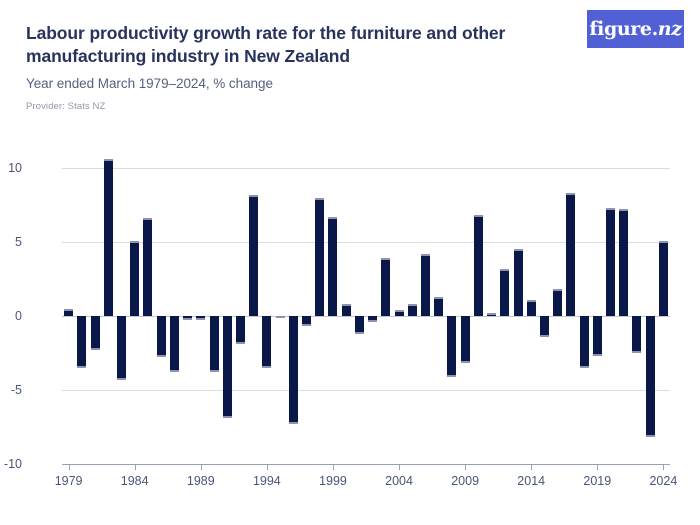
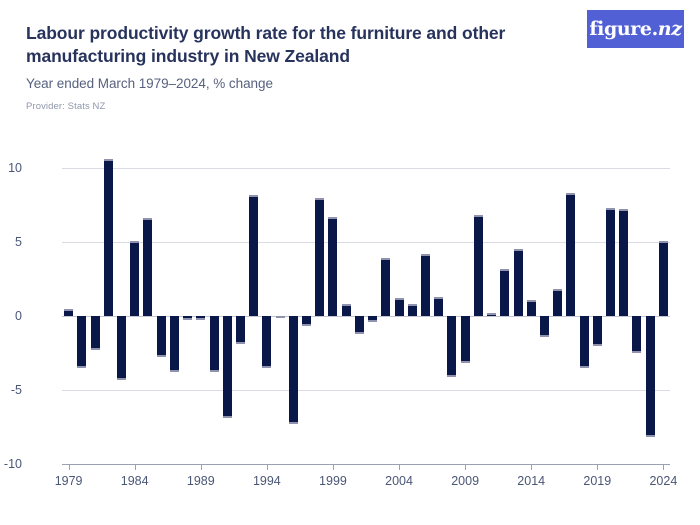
2004: 0.4 -> 1.2
2019: -2.7 -> -2.0
